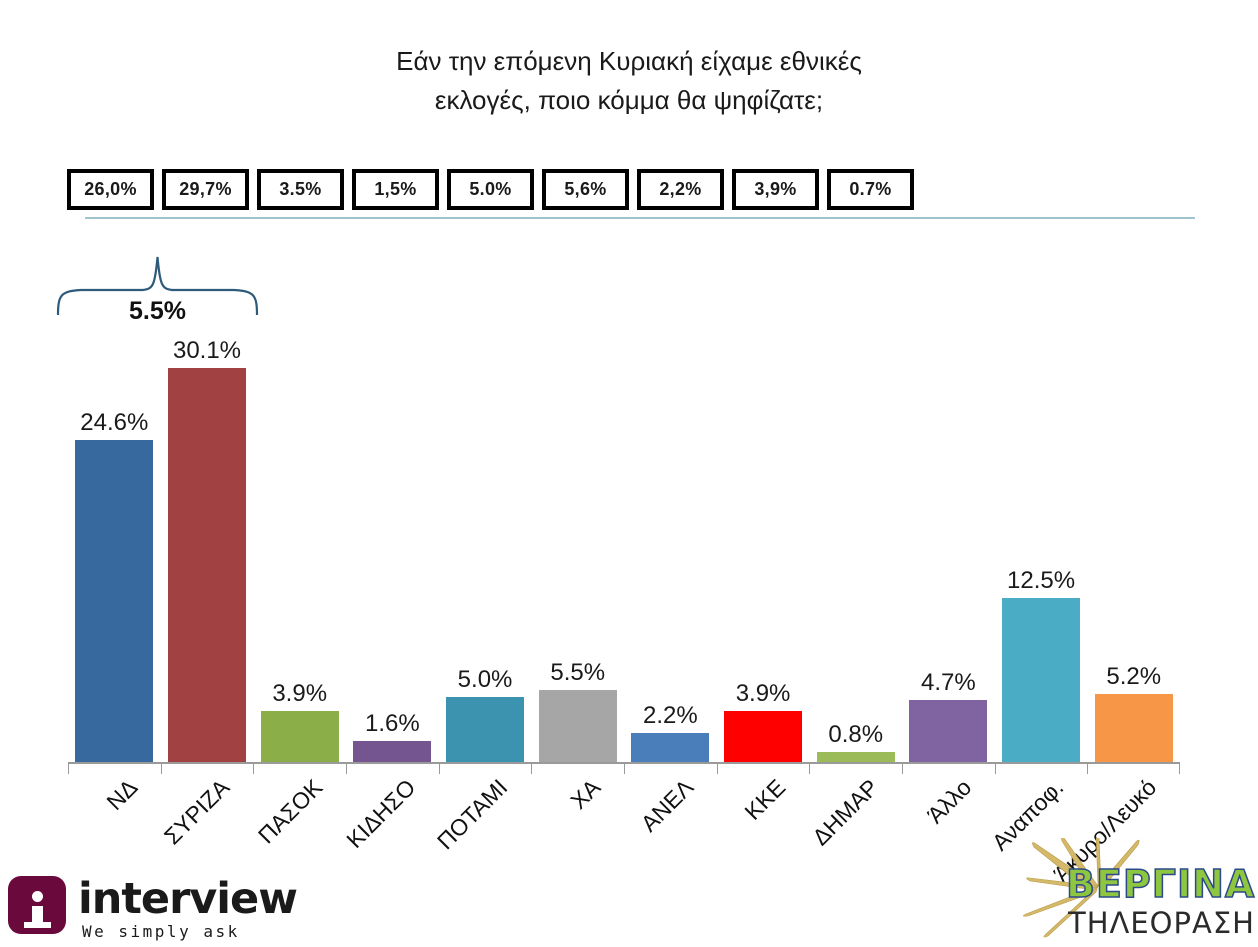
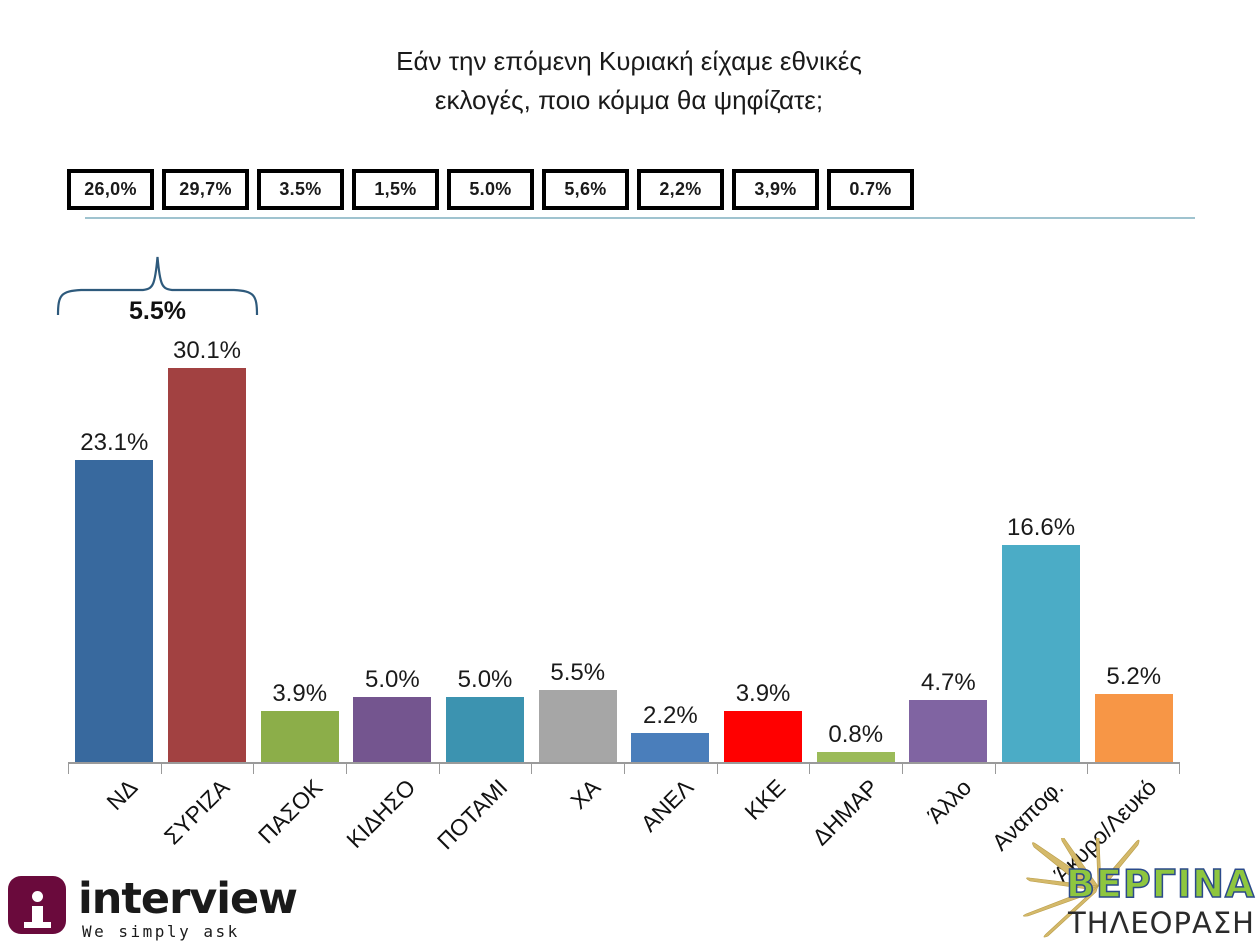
ΝΔ: 24.6% -> 23.1%
ΚΙΔΗΣΟ: 1.6% -> 5.0%
Αναποφ.: 12.5% -> 16.6%
